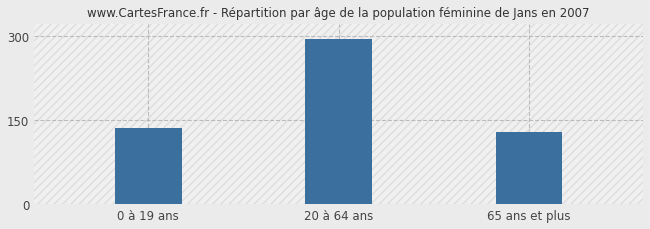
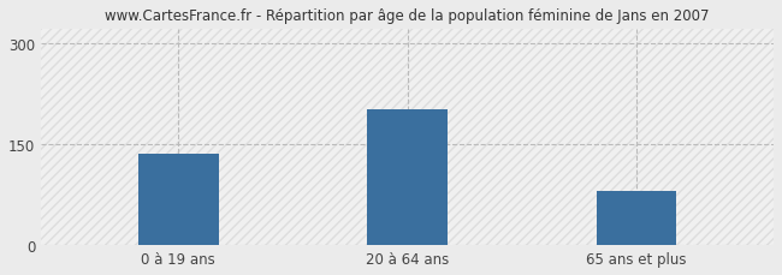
20 à 64 ans: 294 -> 202
65 ans et plus: 128 -> 80
